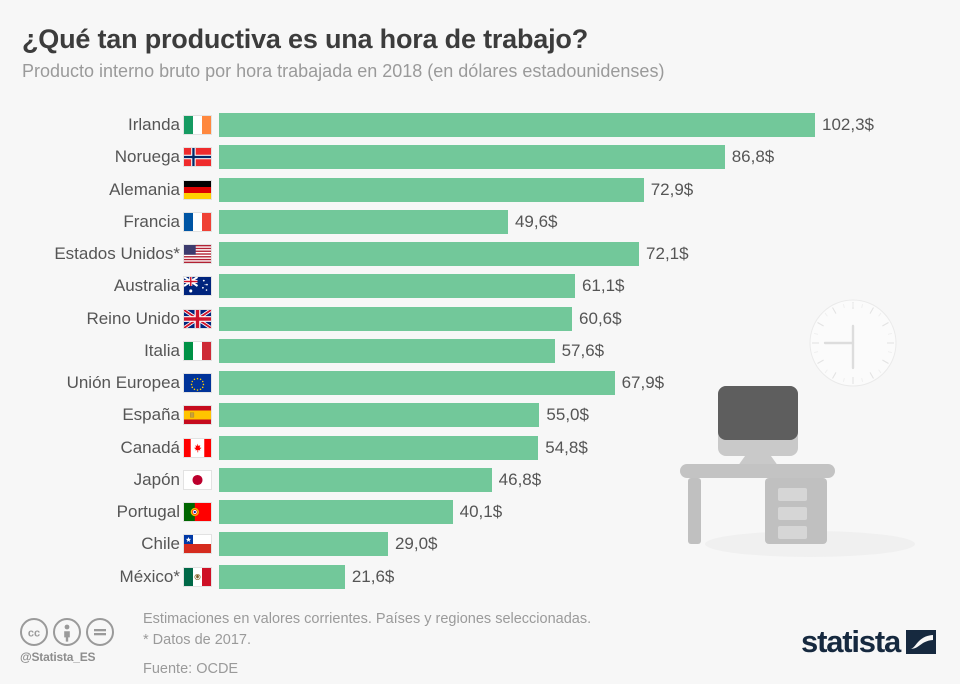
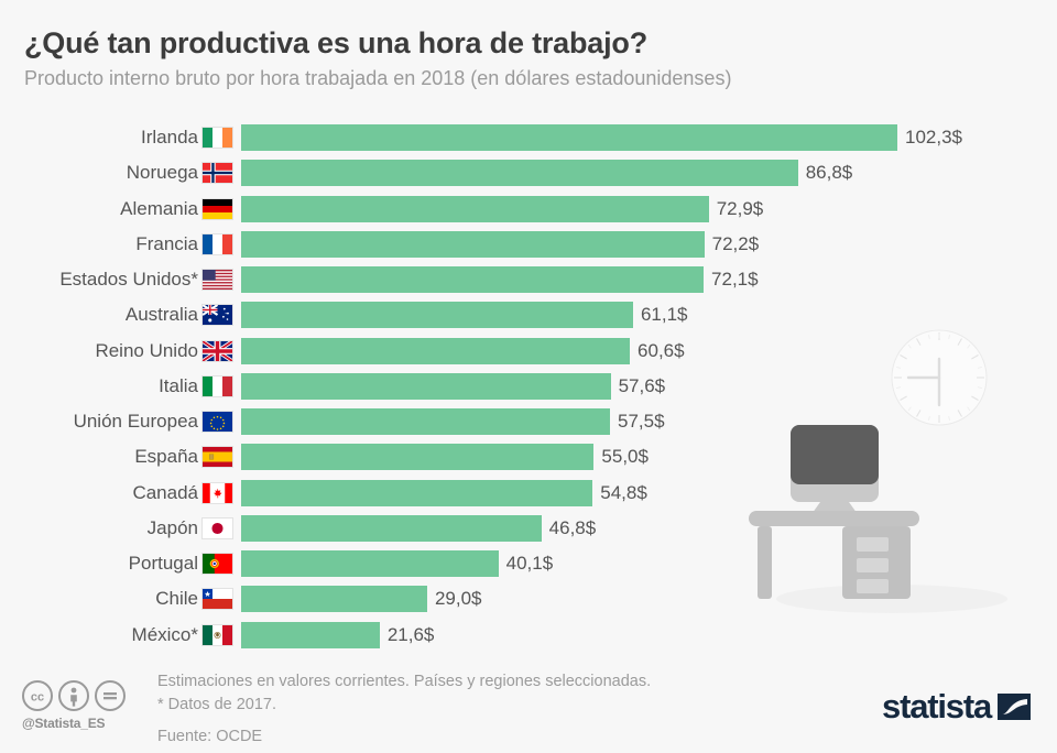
Francia: 49,6 -> 72,2
Unión Europea: 67,9 -> 57,5
